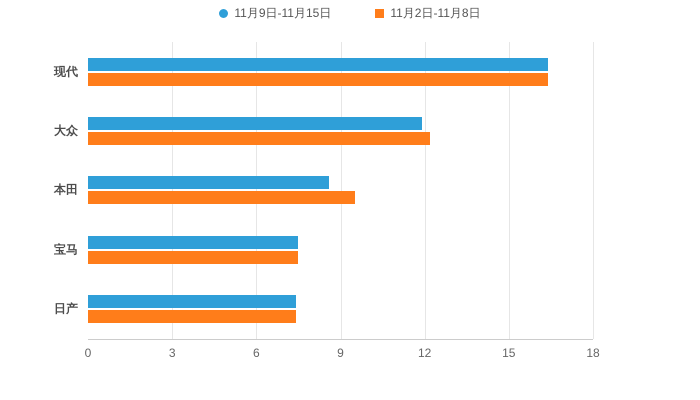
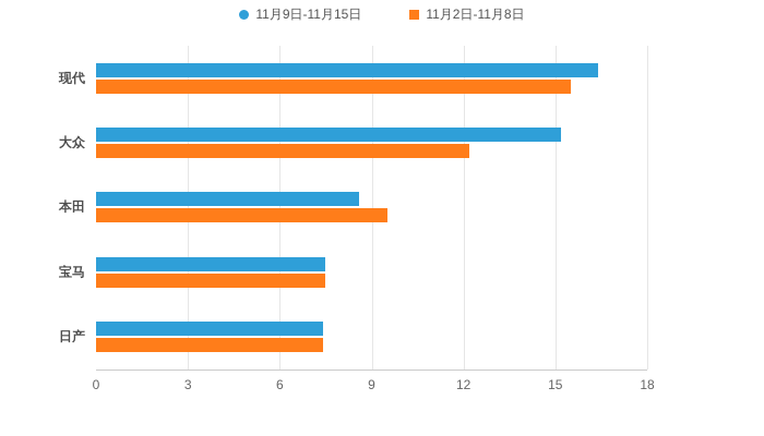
11月2日-11月8日/现代: 16.4 -> 15.5
11月9日-11月15日/大众: 11.9 -> 15.2
